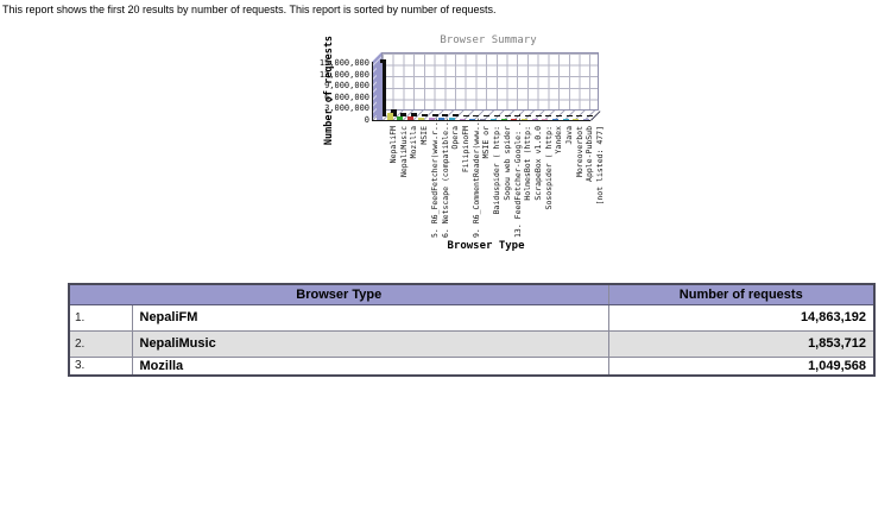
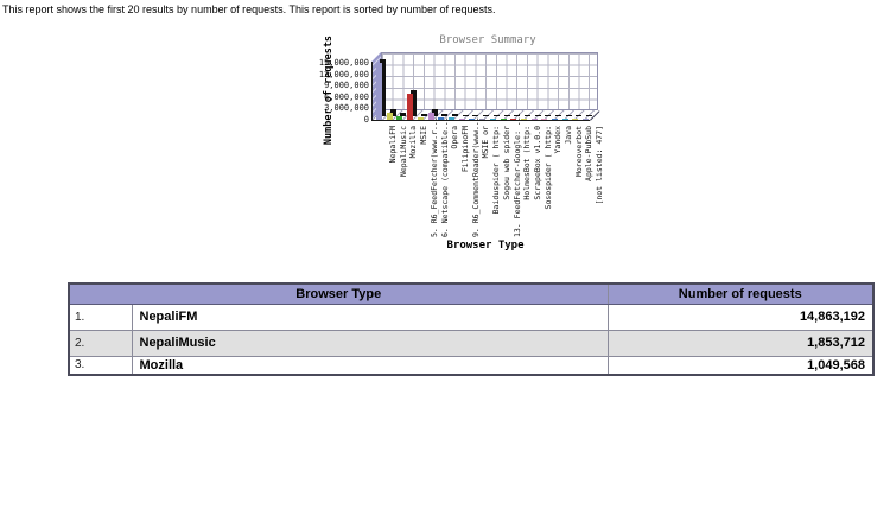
MSIE: 1000000 -> 7000000
6. Netscape (compatible...: 1000000 -> 2000000
